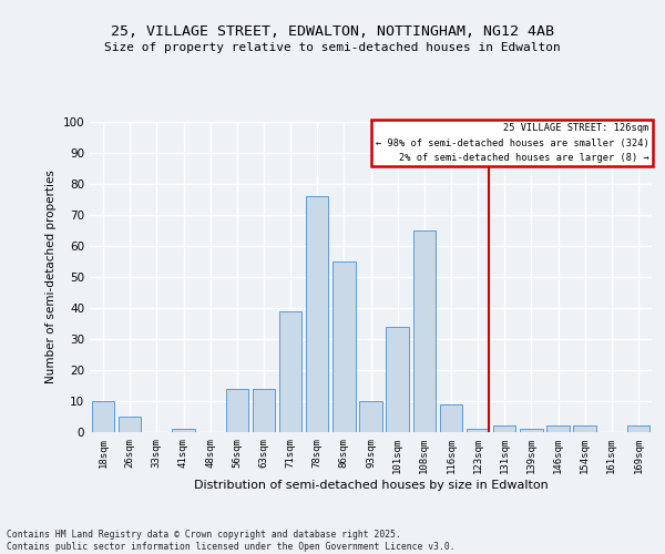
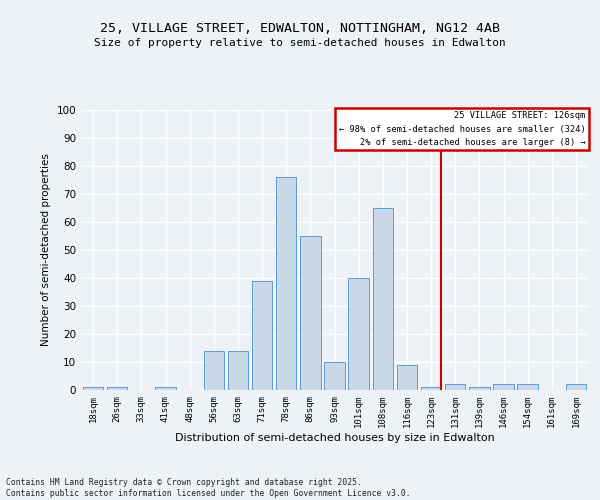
18sqm: 10 -> 1
26sqm: 5 -> 1
101sqm: 34 -> 40
